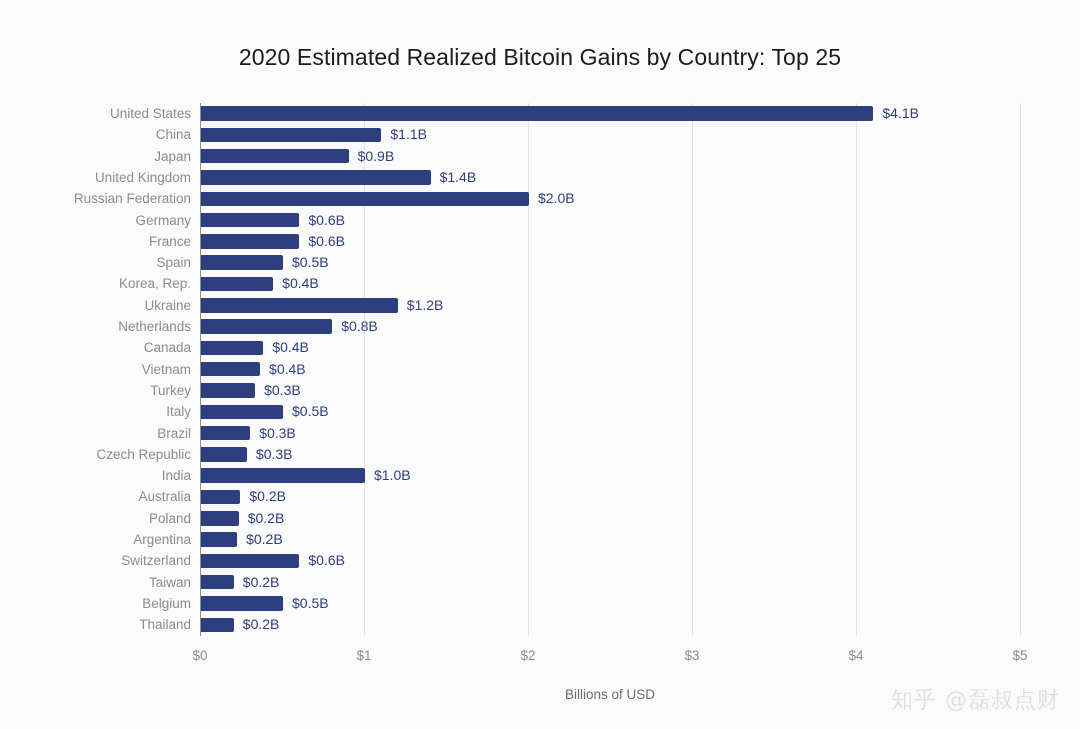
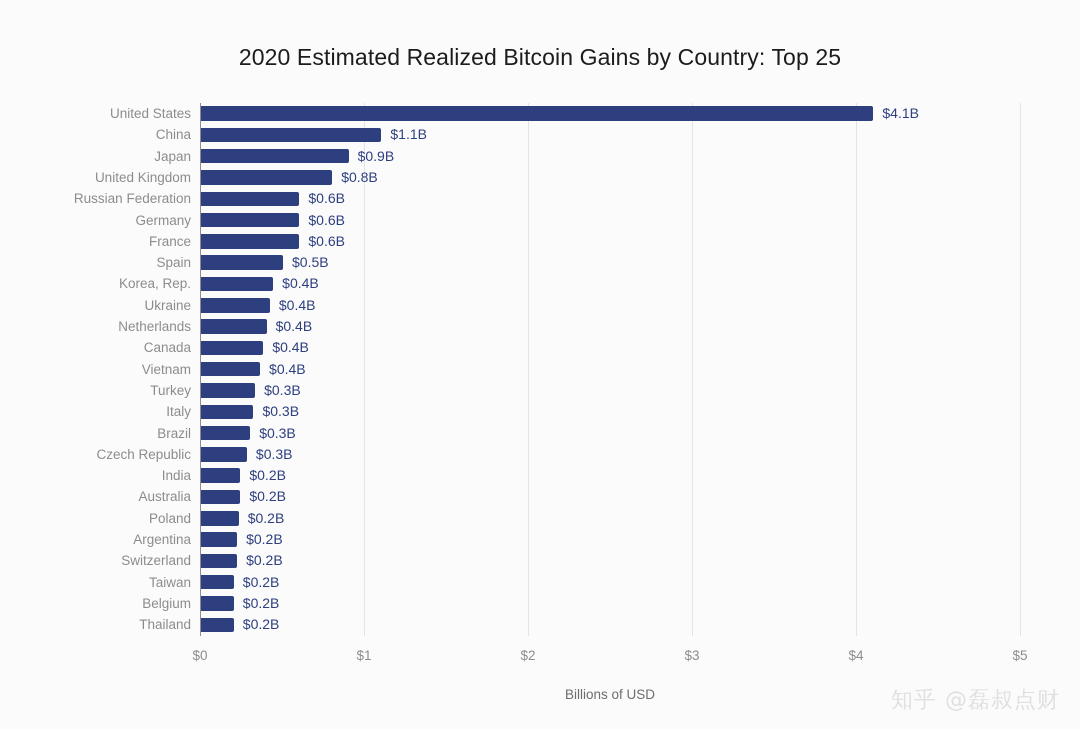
United Kingdom: $1.4B -> $0.8B
Russian Federation: $2.0B -> $0.6B
Ukraine: $1.2B -> $0.4B
Netherlands: $0.8B -> $0.4B
Italy: $0.5B -> $0.3B
India: $1.0B -> $0.2B
Switzerland: $0.6B -> $0.2B
Belgium: $0.5B -> $0.2B
